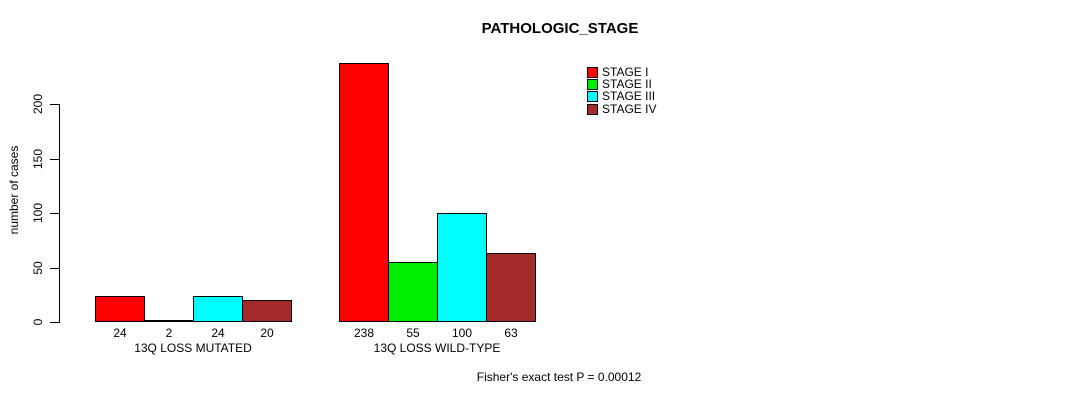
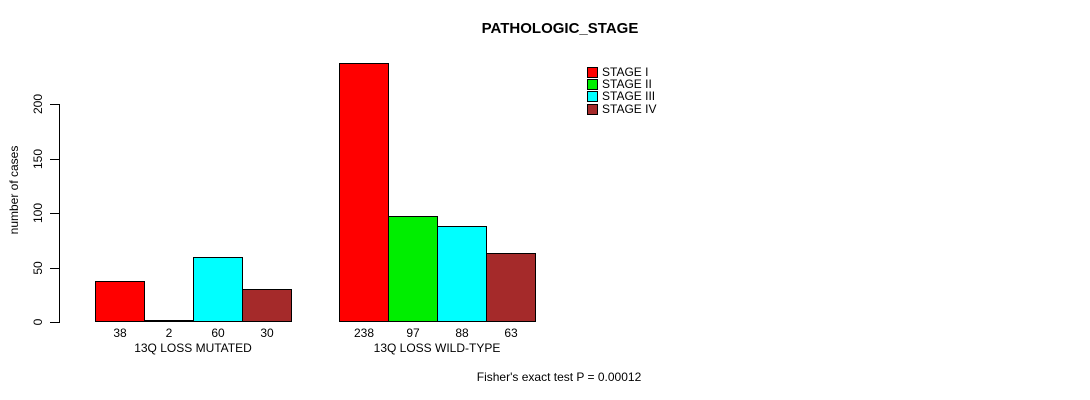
STAGE I/13Q LOSS MUTATED: 24 -> 38
STAGE III/13Q LOSS MUTATED: 24 -> 60
STAGE IV/13Q LOSS MUTATED: 20 -> 30
STAGE II/13Q LOSS WILD-TYPE: 55 -> 97
STAGE III/13Q LOSS WILD-TYPE: 100 -> 88
